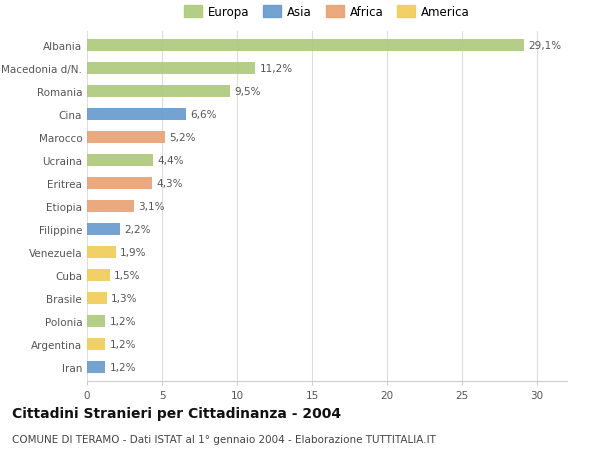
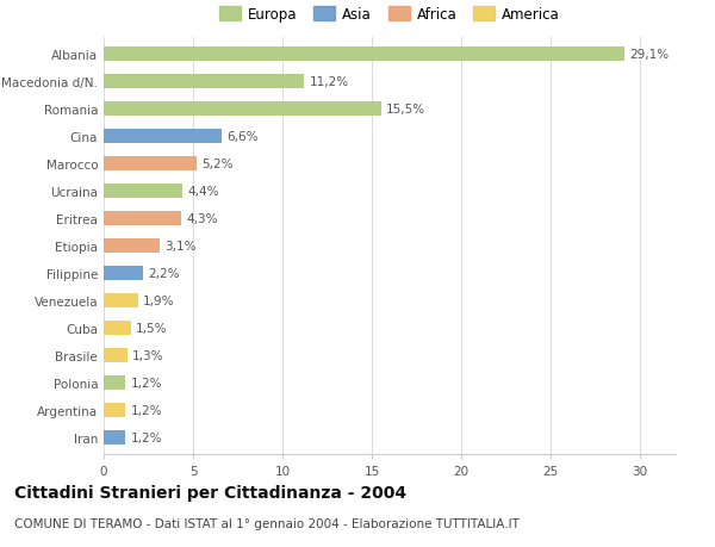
Romania: 9,5% -> 15,5%
